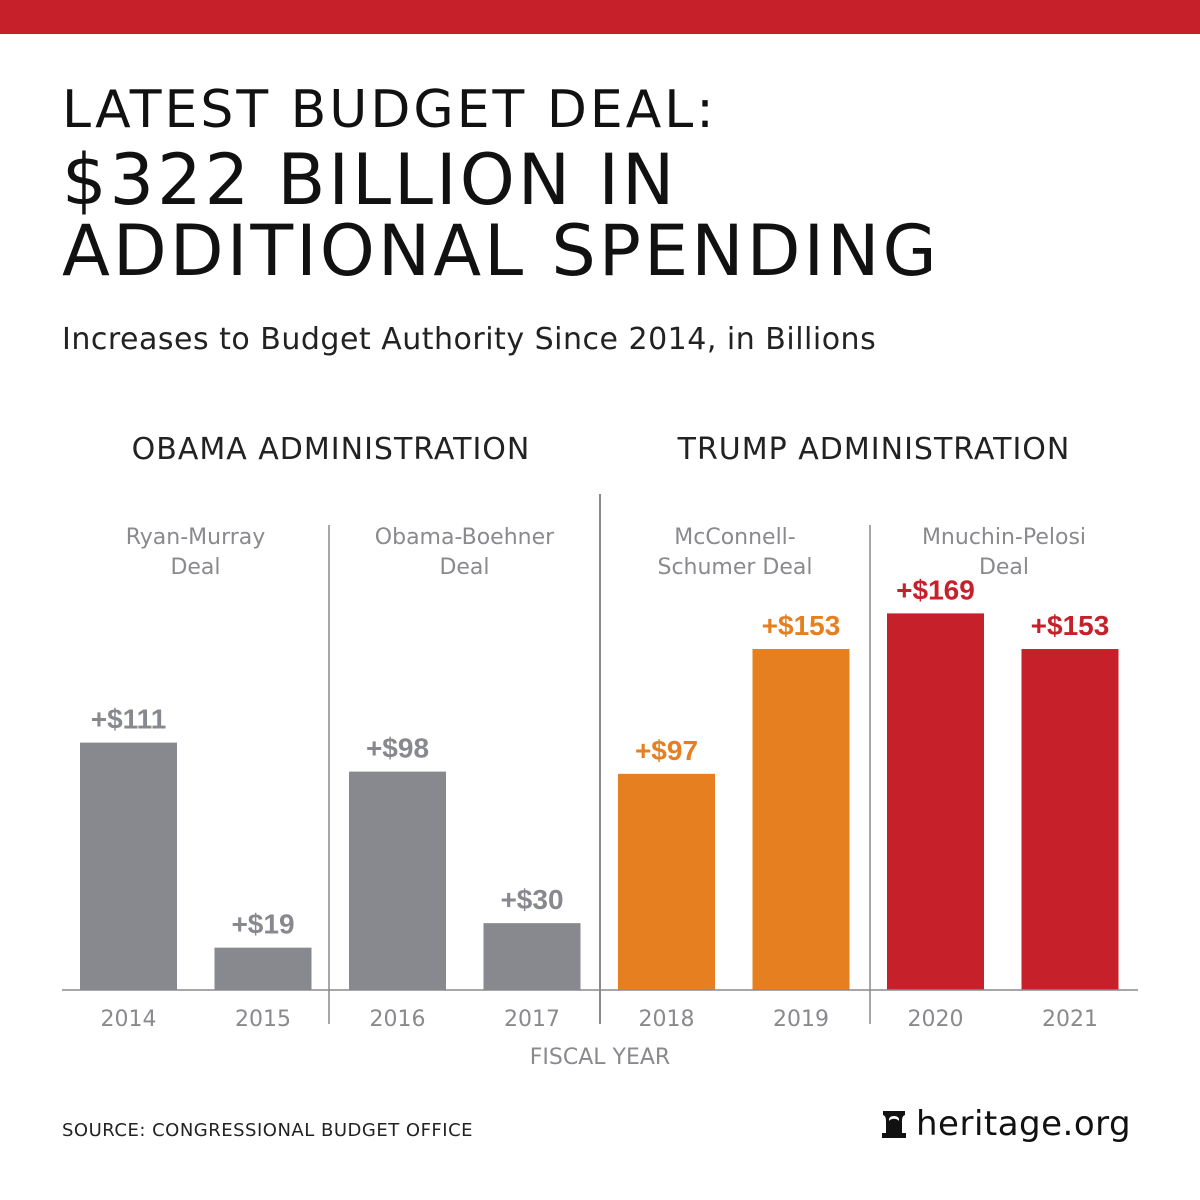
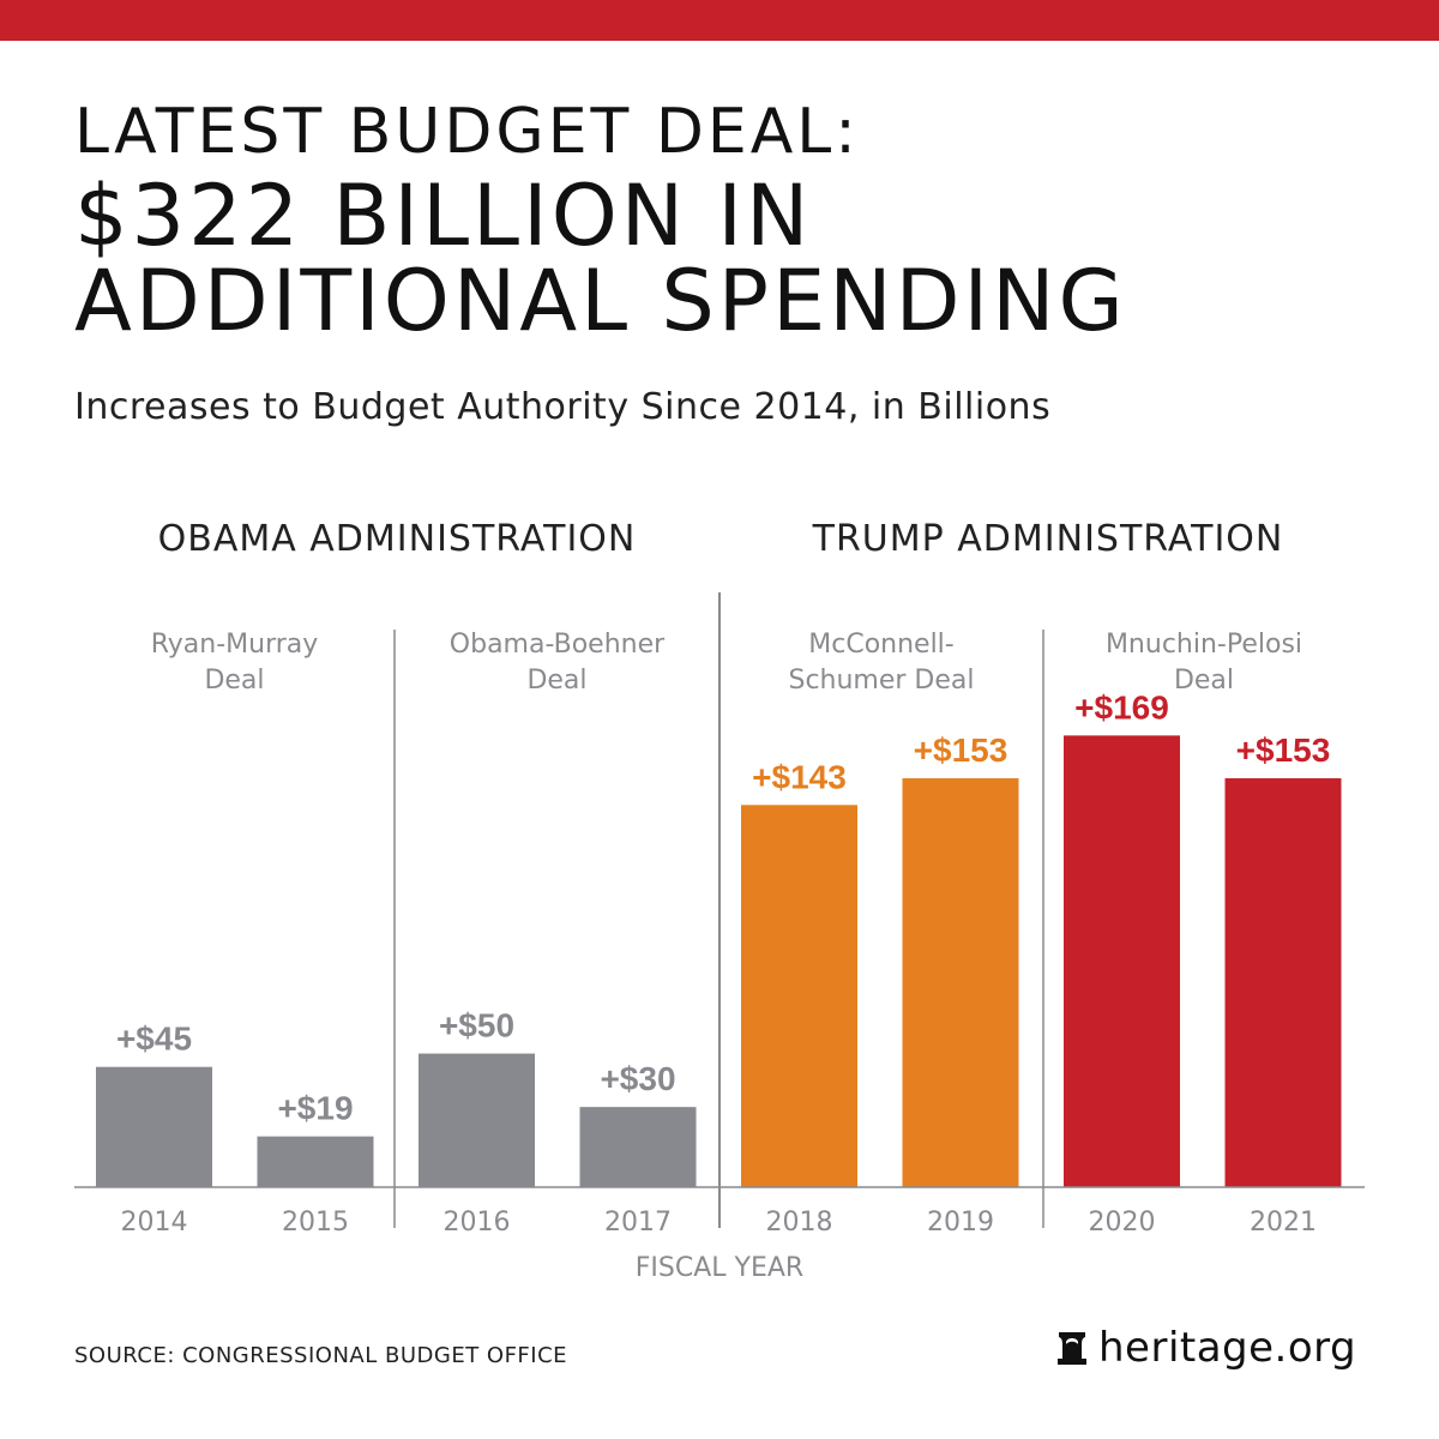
2014: +$111 -> +$45
2016: +$98 -> +$50
2018: +$97 -> +$143
